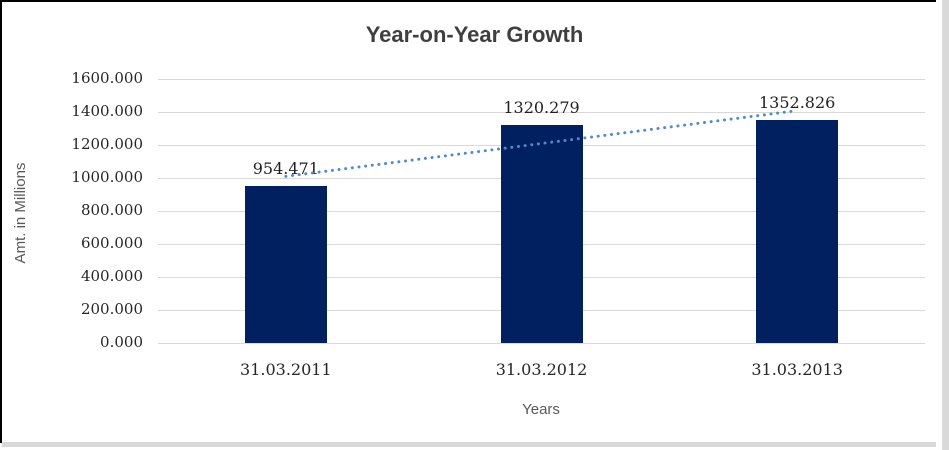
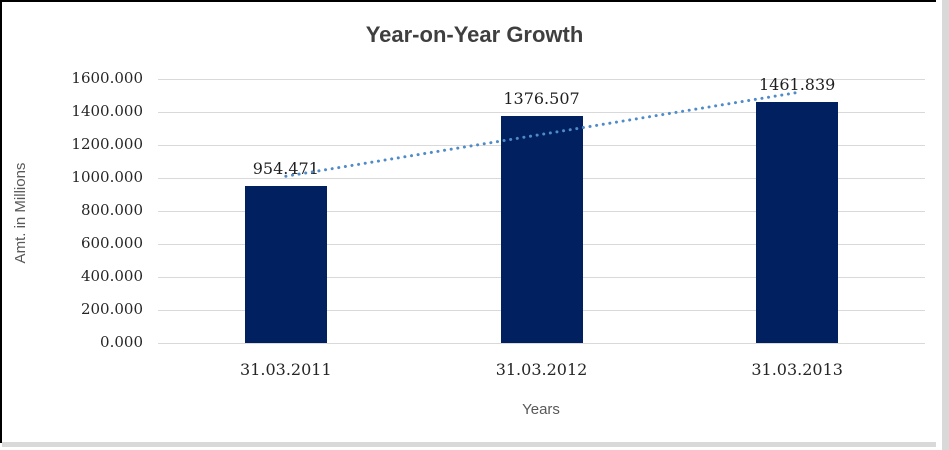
31.03.2012: 1320.279 -> 1376.507
31.03.2013: 1352.826 -> 1461.839
